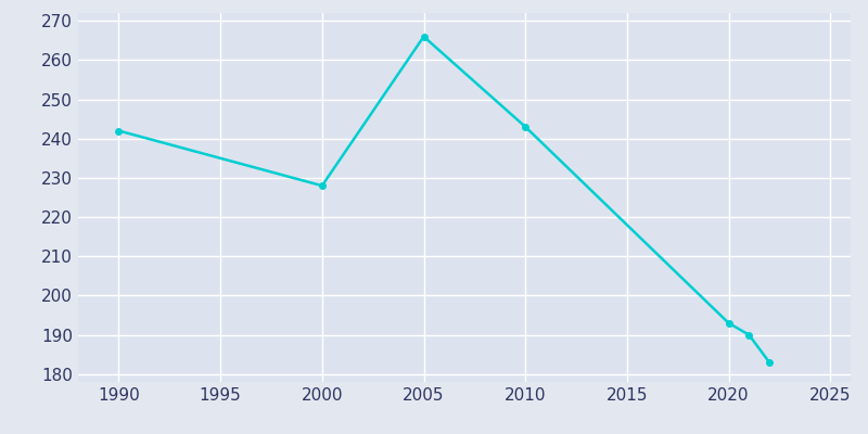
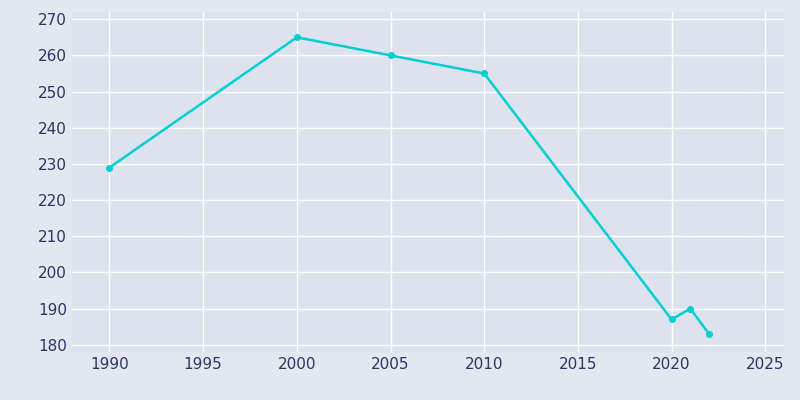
1990: 242 -> 229
2000: 228 -> 265
2005: 266 -> 260
2010: 243 -> 255
2020: 193 -> 187
